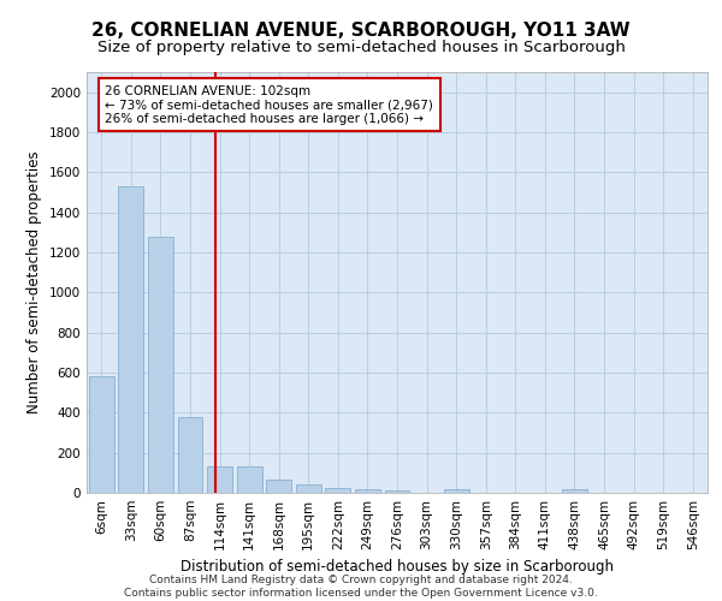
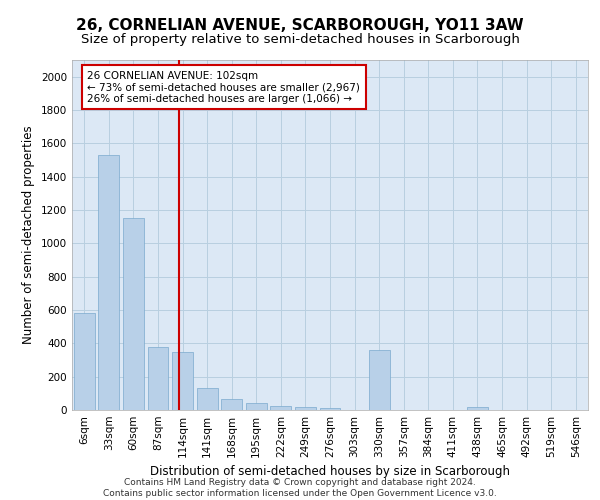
60sqm: 1280 -> 1150
114sqm: 130 -> 350
330sqm: 20 -> 360
